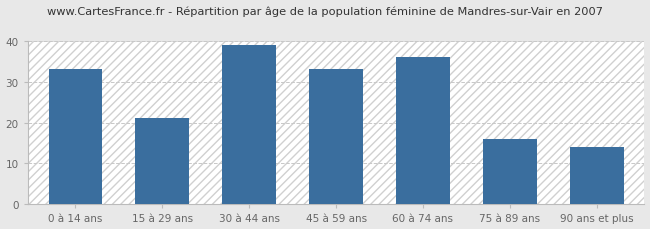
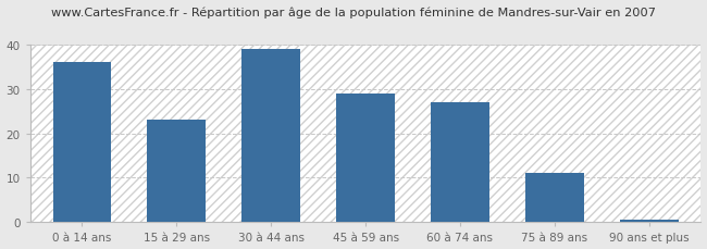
0 à 14 ans: 33.0 -> 36.0
15 à 29 ans: 21.0 -> 23.0
45 à 59 ans: 33.0 -> 29.0
60 à 74 ans: 36.0 -> 27.0
75 à 89 ans: 16.0 -> 11.0
90 ans et plus: 14.0 -> 0.5
